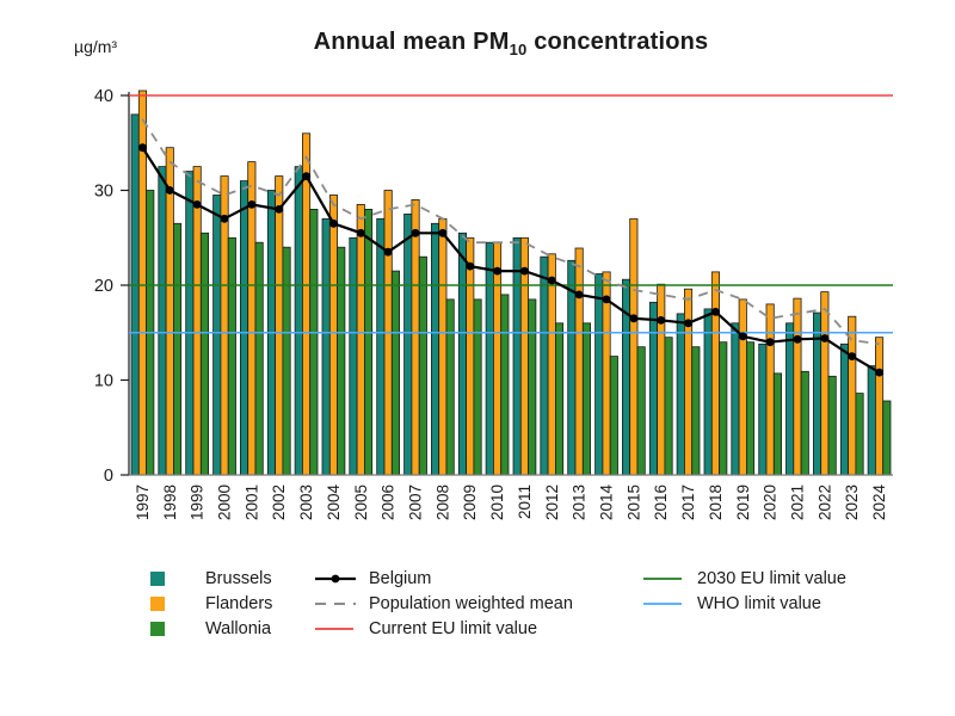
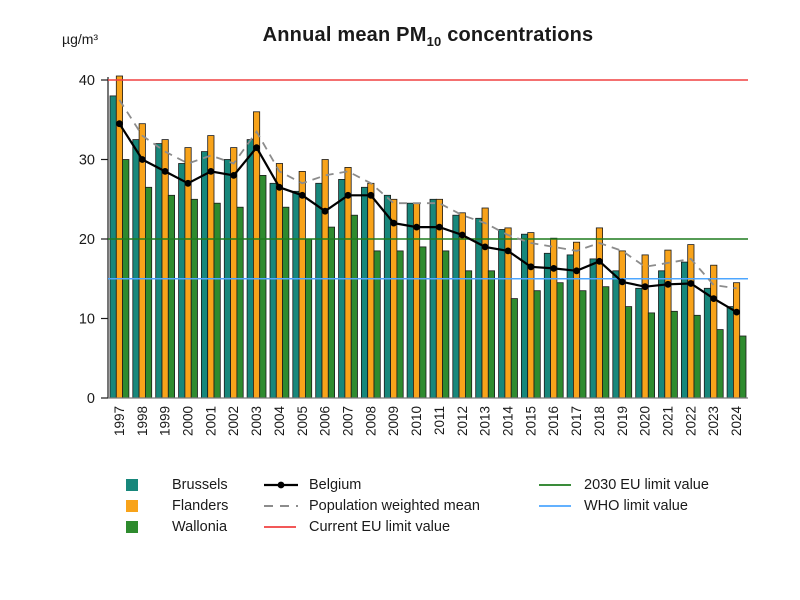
Brussels/2005: 25 -> 26
Wallonia/2005: 28 -> 20
Flanders/2015: 27 -> 21
Brussels/2017: 17 -> 18
Wallonia/2019: 14 -> 12
